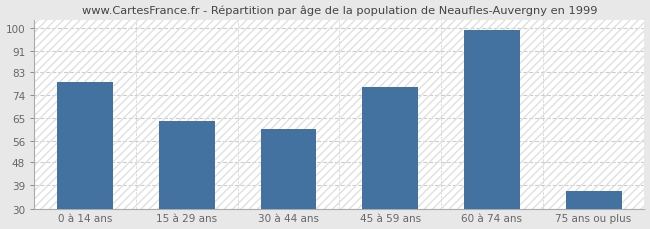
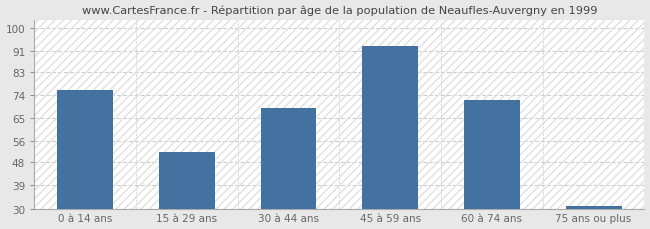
0 à 14 ans: 79 -> 76
15 à 29 ans: 64 -> 52
30 à 44 ans: 61 -> 69
45 à 59 ans: 77 -> 93
60 à 74 ans: 99 -> 72
75 ans ou plus: 37 -> 31
